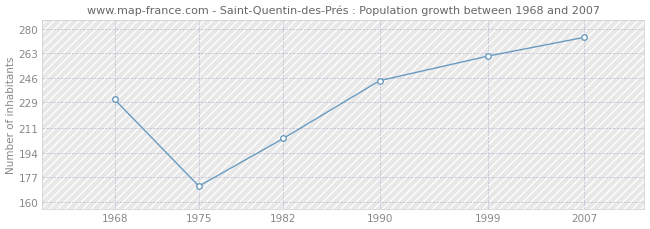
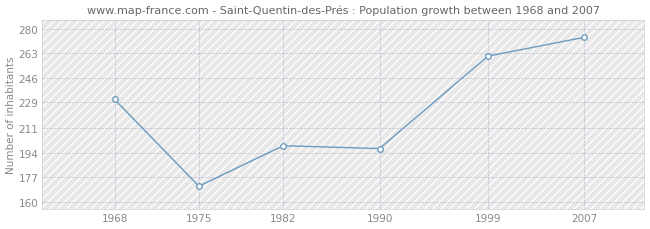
1982: 204 -> 199
1990: 244 -> 197
